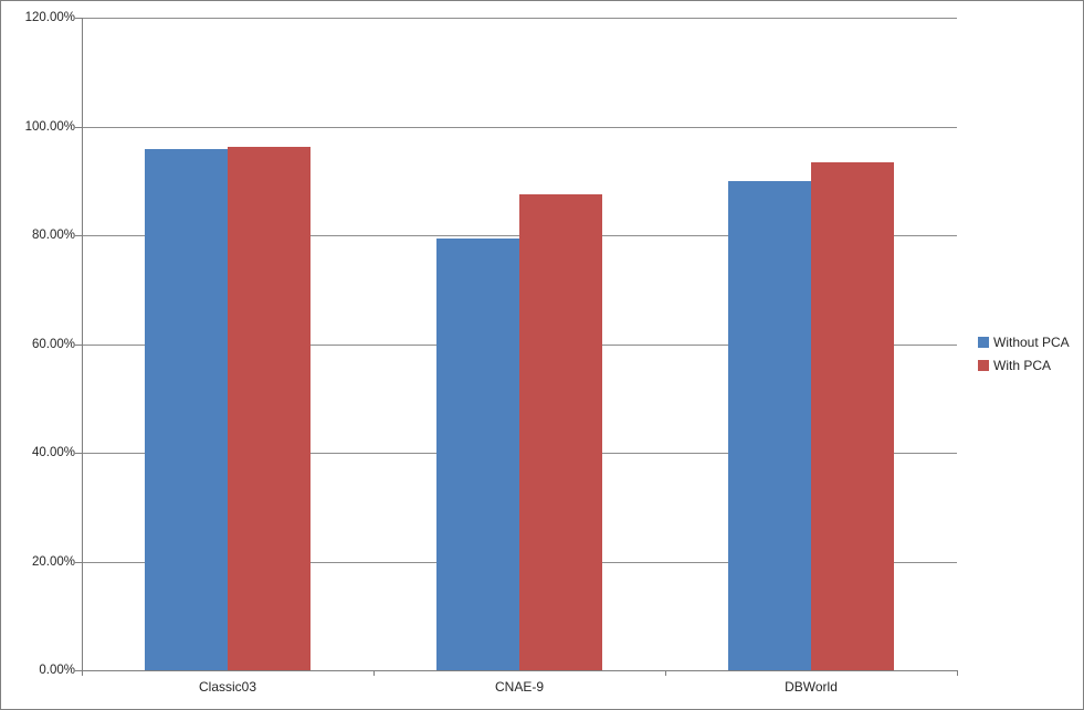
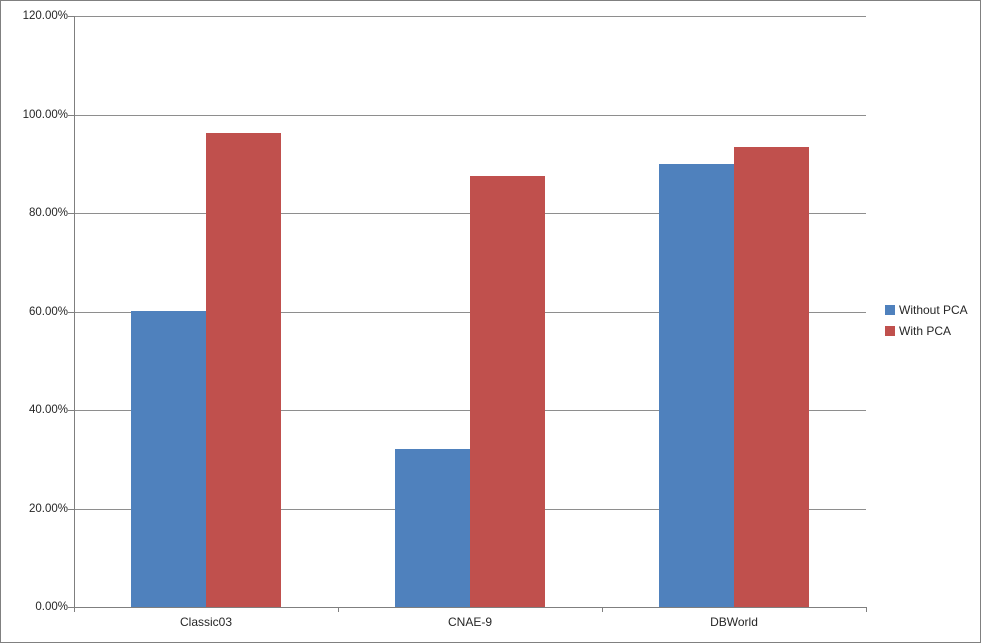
Without PCA/Classic03: 96% -> 60%
Without PCA/CNAE-9: 79% -> 32%
